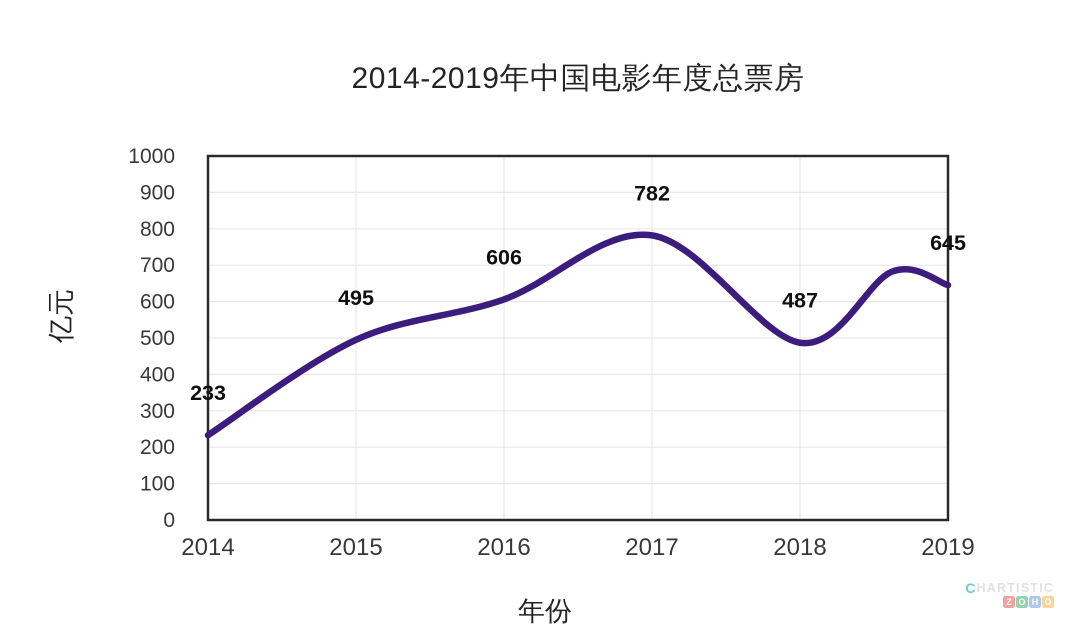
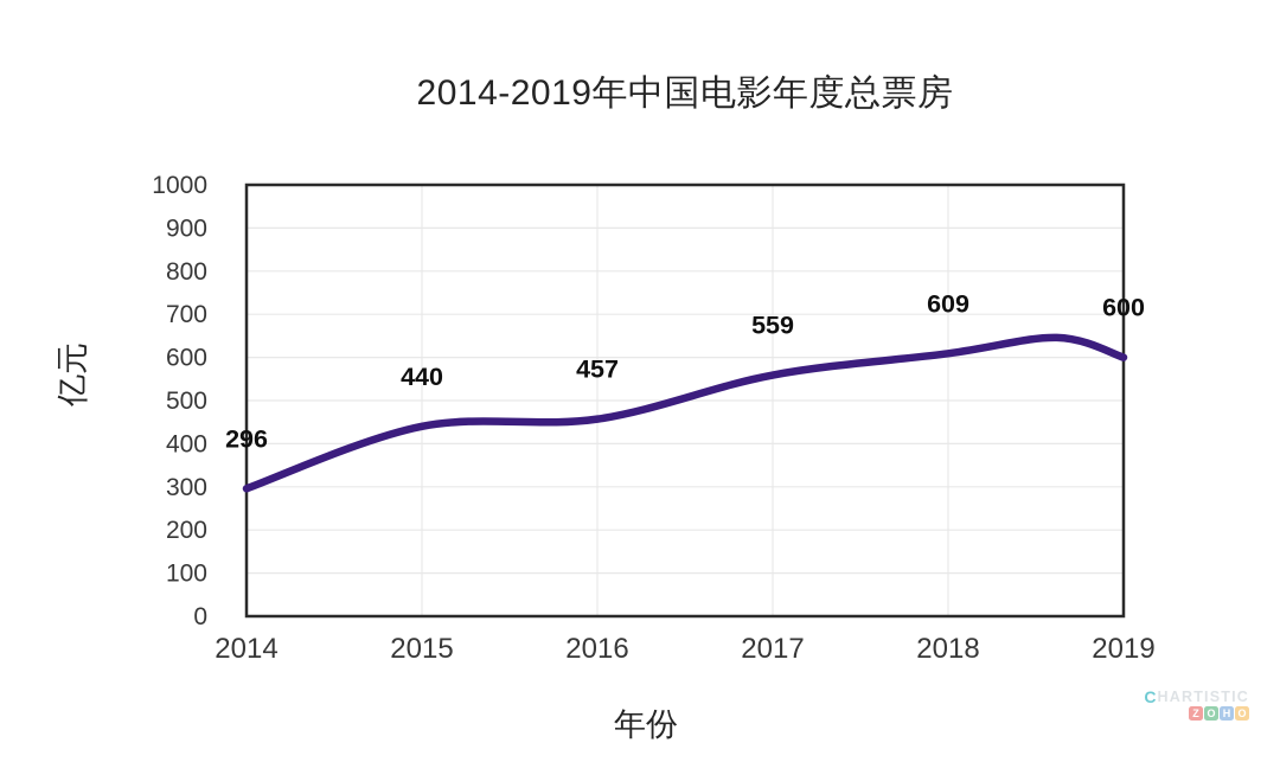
2014: 233 -> 296
2015: 495 -> 440
2016: 606 -> 457
2017: 782 -> 559
2018: 487 -> 609
2019: 645 -> 600
